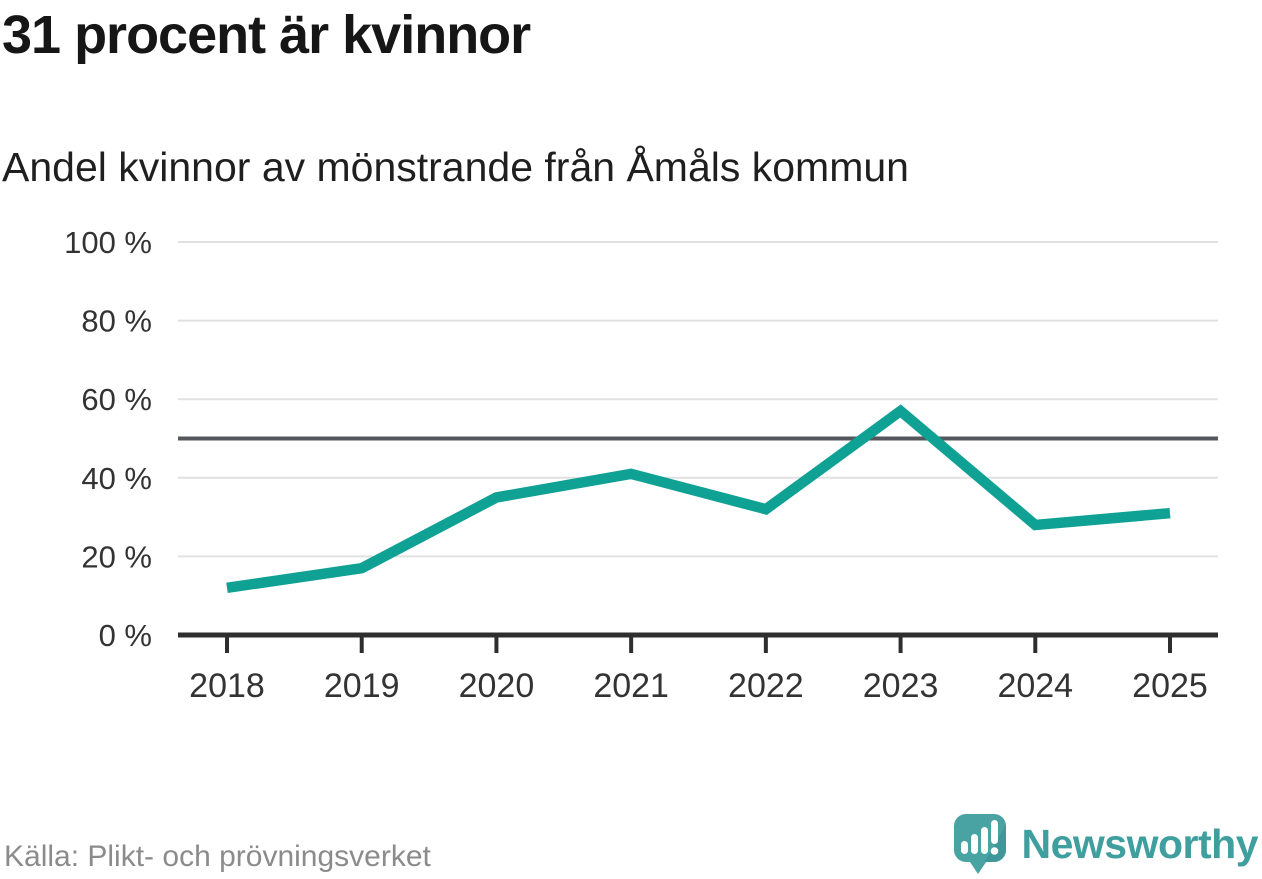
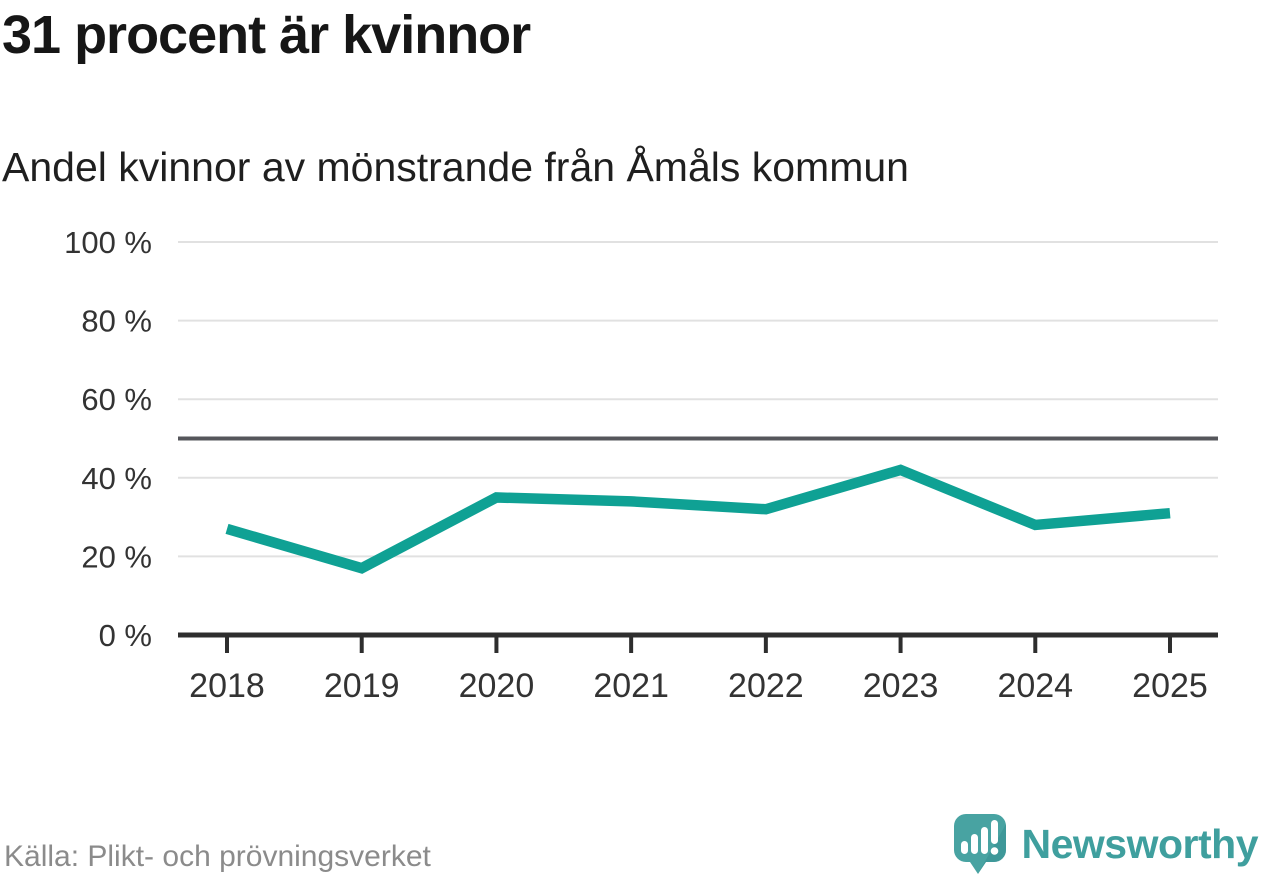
2018: 12% -> 27%
2021: 41% -> 34%
2023: 57% -> 42%
